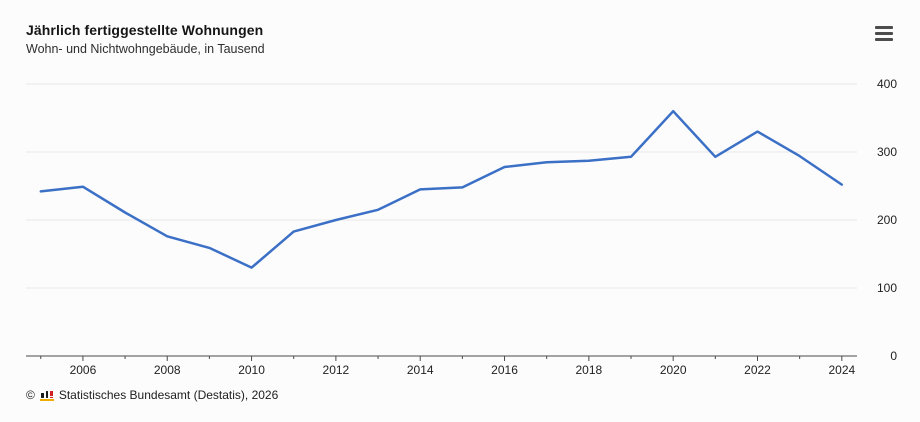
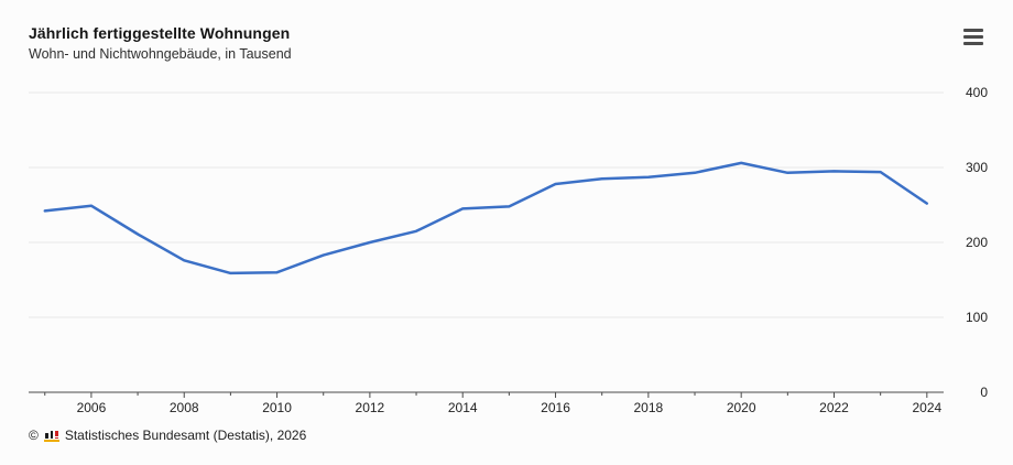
2010: 130 -> 160
2020: 360 -> 310
2022: 330 -> 300
